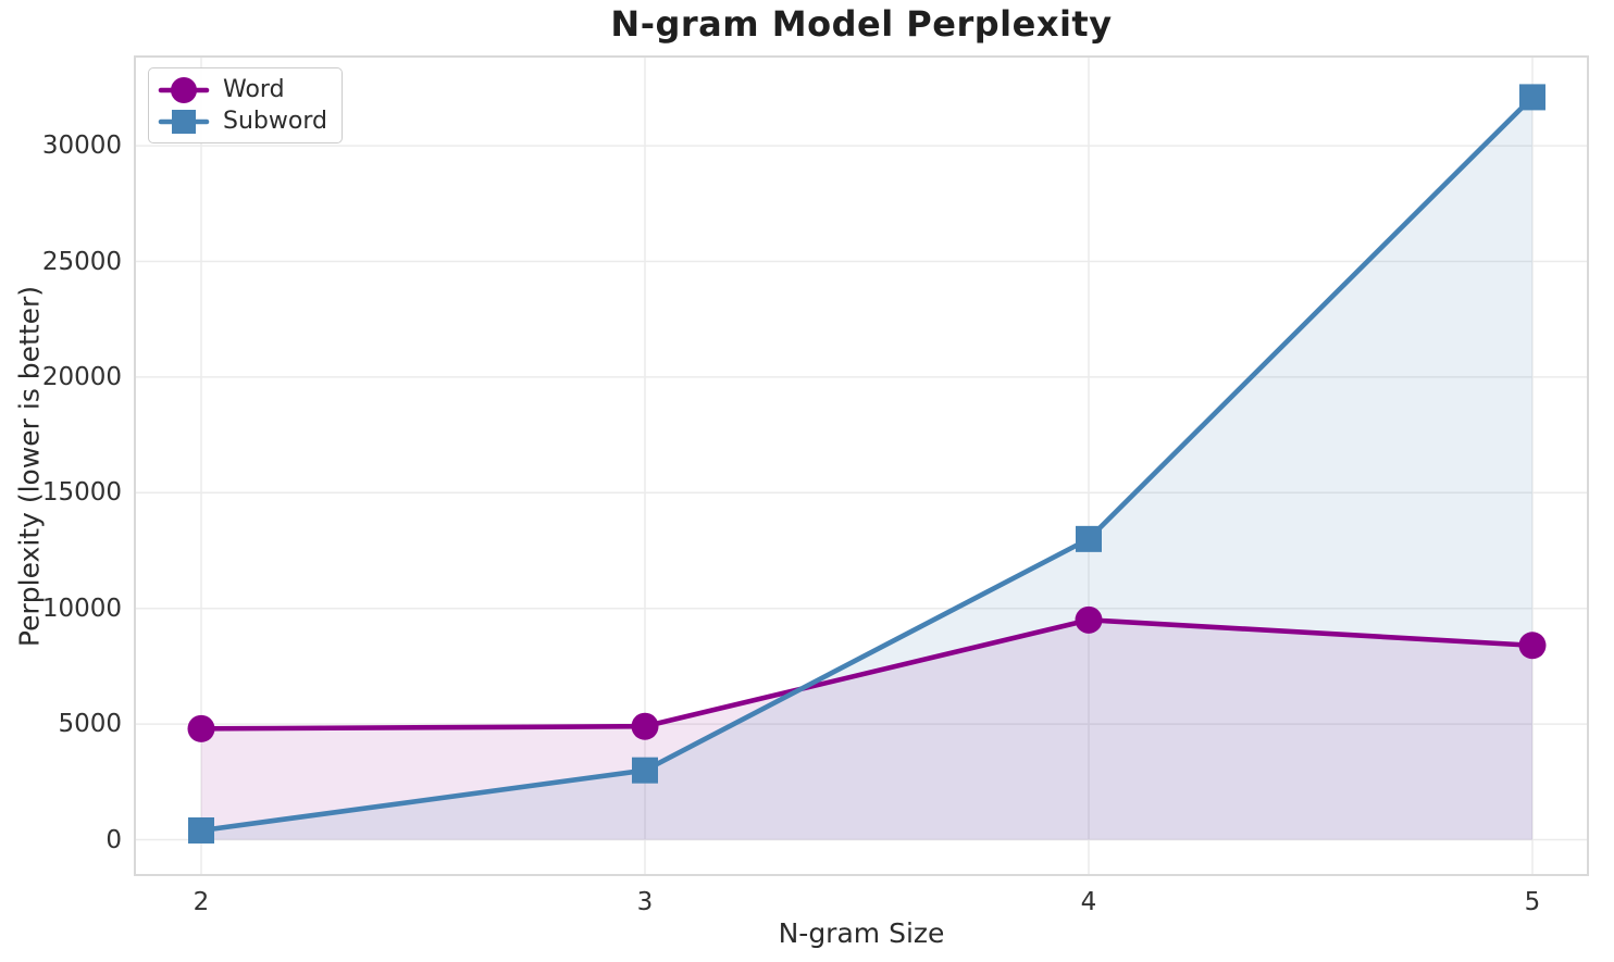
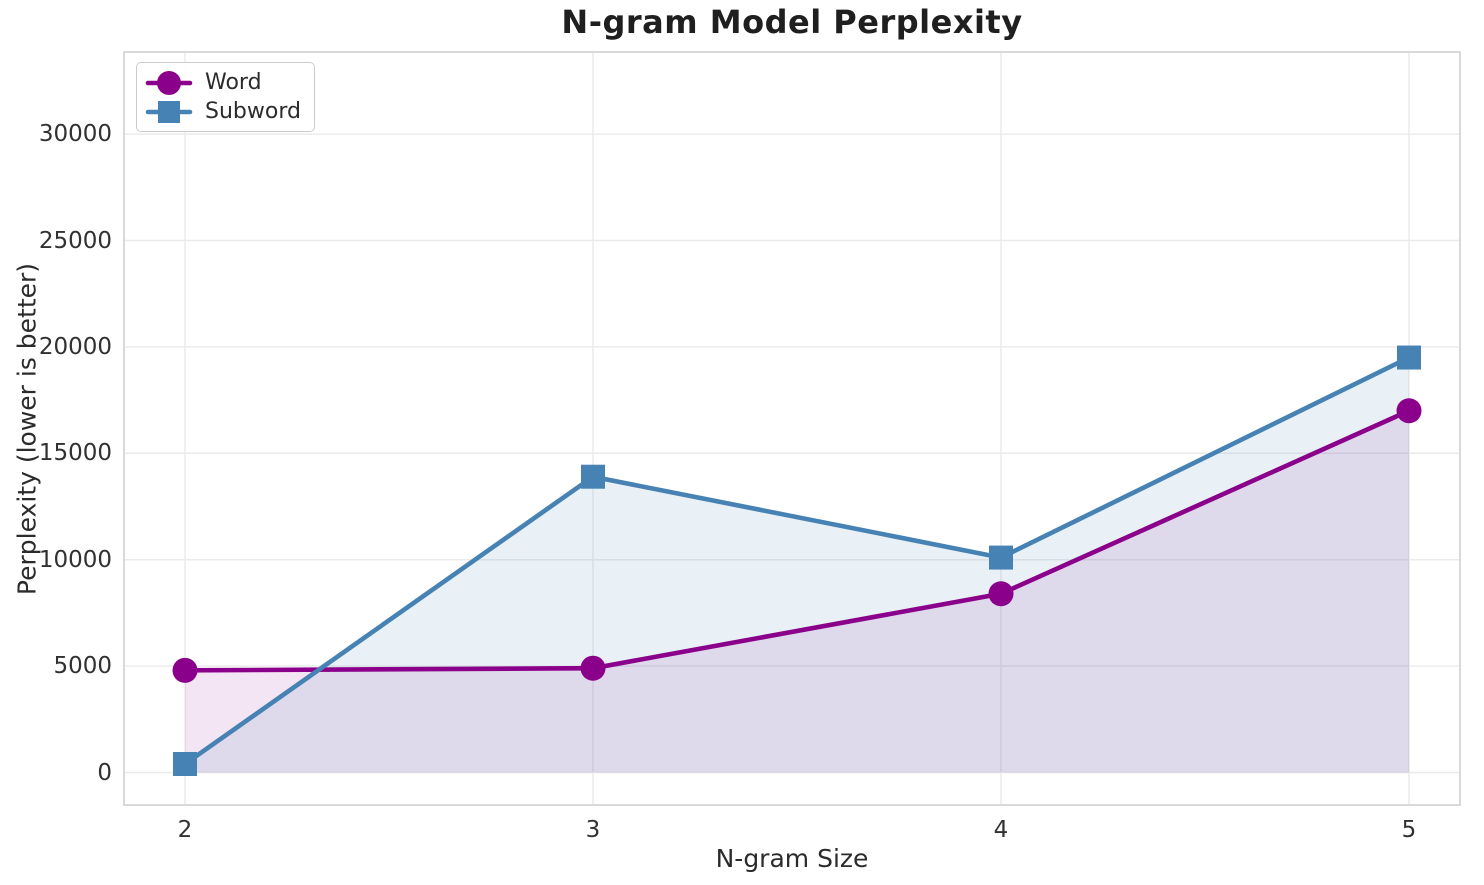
Subword/3: 3000 -> 13900
Word/4: 9500 -> 8400
Subword/4: 13000 -> 10100
Word/5: 8400 -> 17000
Subword/5: 32100 -> 19500
